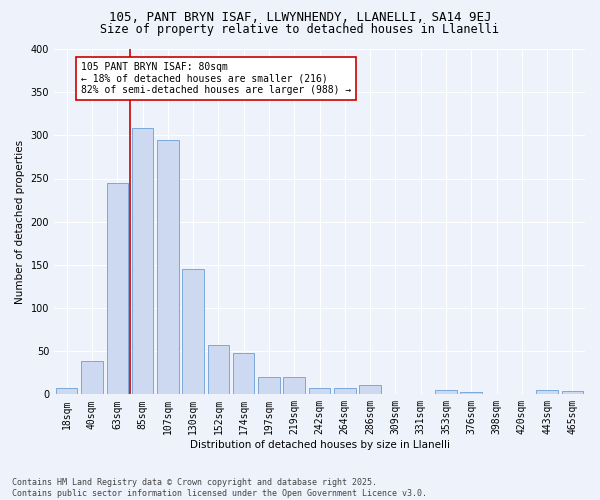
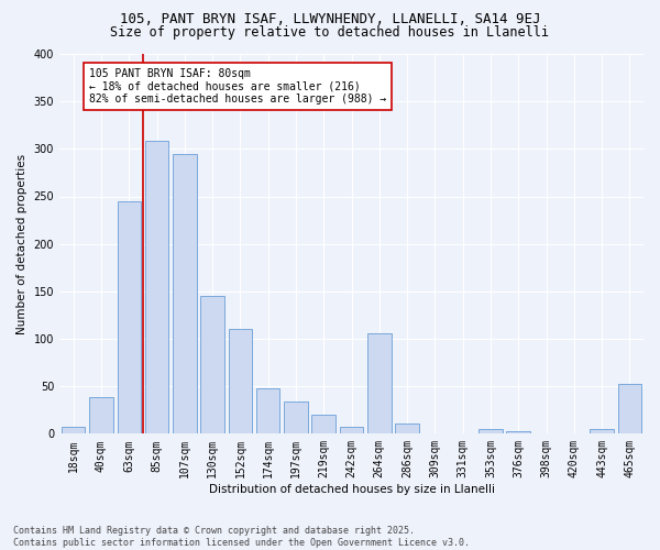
152sqm: 57 -> 110
197sqm: 20 -> 34
264sqm: 7 -> 106
465sqm: 4 -> 52
